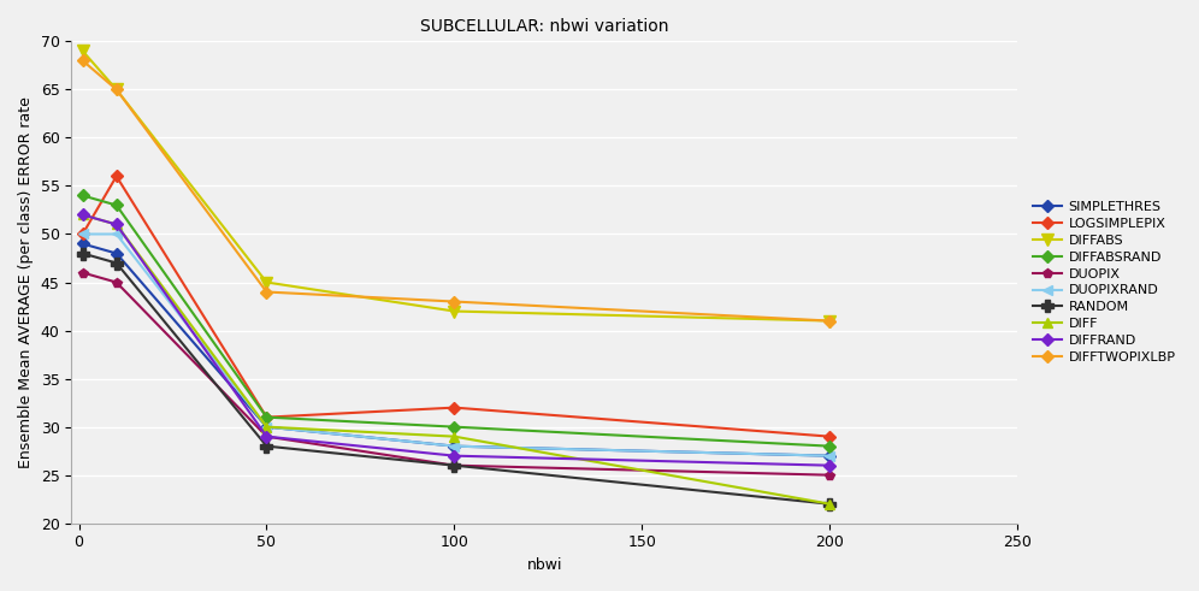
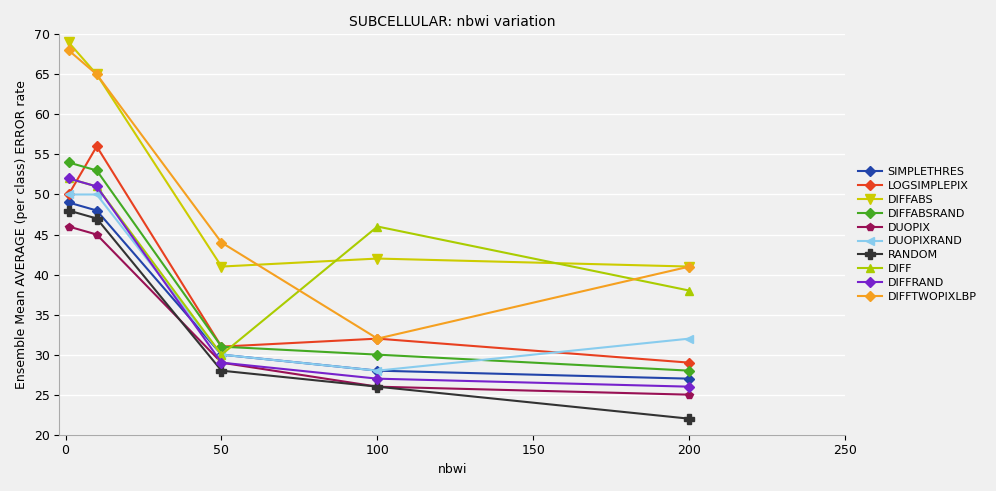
DIFFABS/50: 45 -> 41
DIFF/100: 29 -> 46
DIFFTWOPIXLBP/100: 43 -> 32
DUOPIXRAND/200: 27 -> 32
DIFF/200: 22 -> 38
